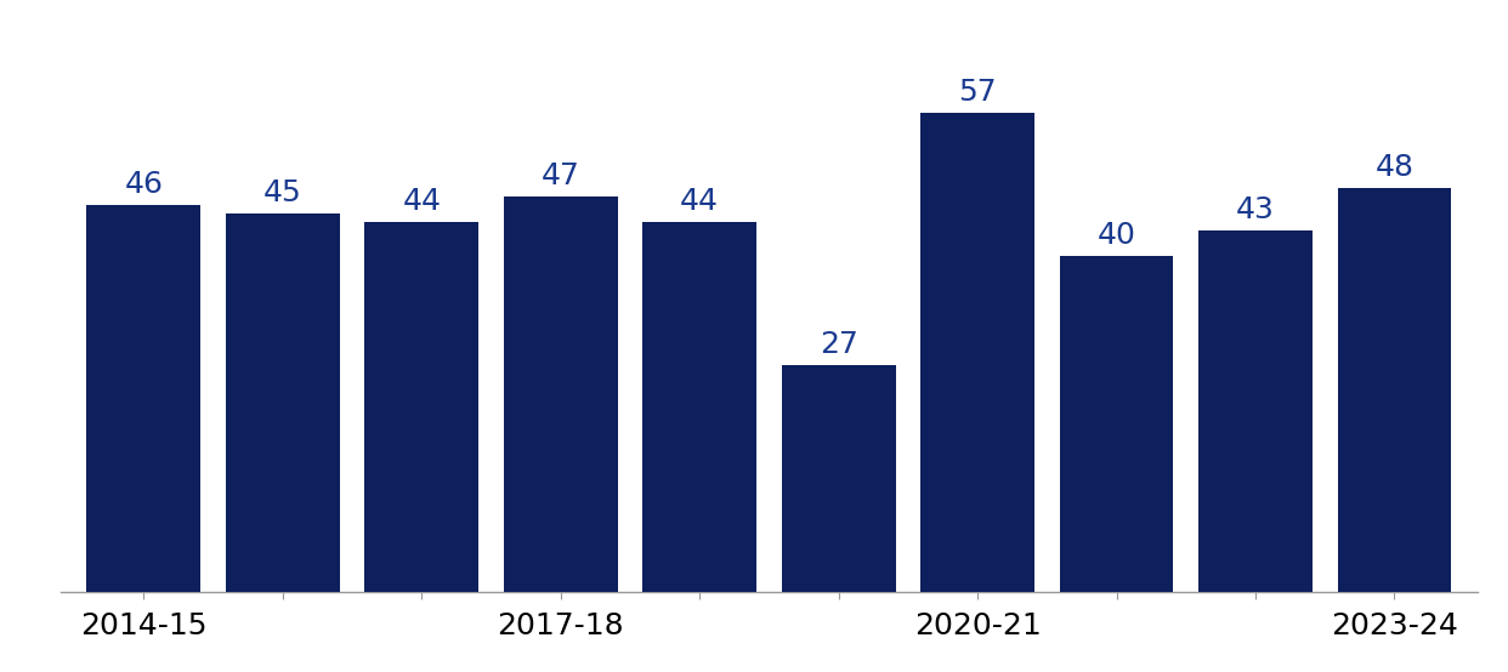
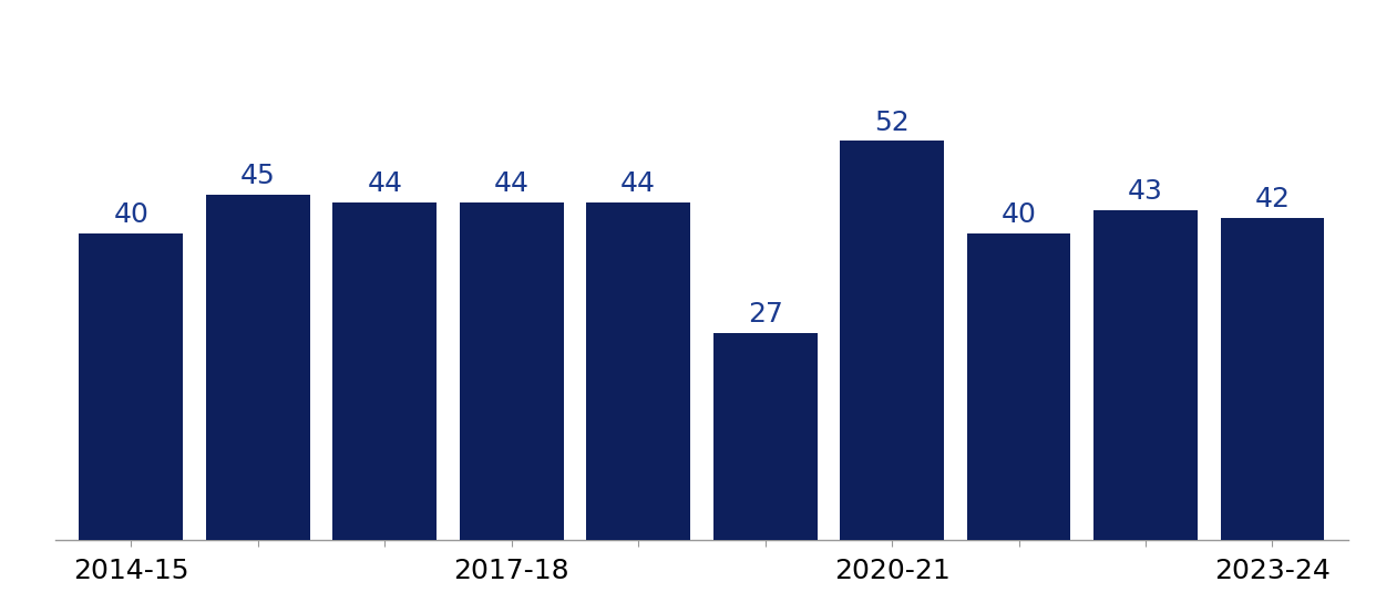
2014-15: 46 -> 40
2017-18: 47 -> 44
2020-21: 57 -> 52
2023-24: 48 -> 42
